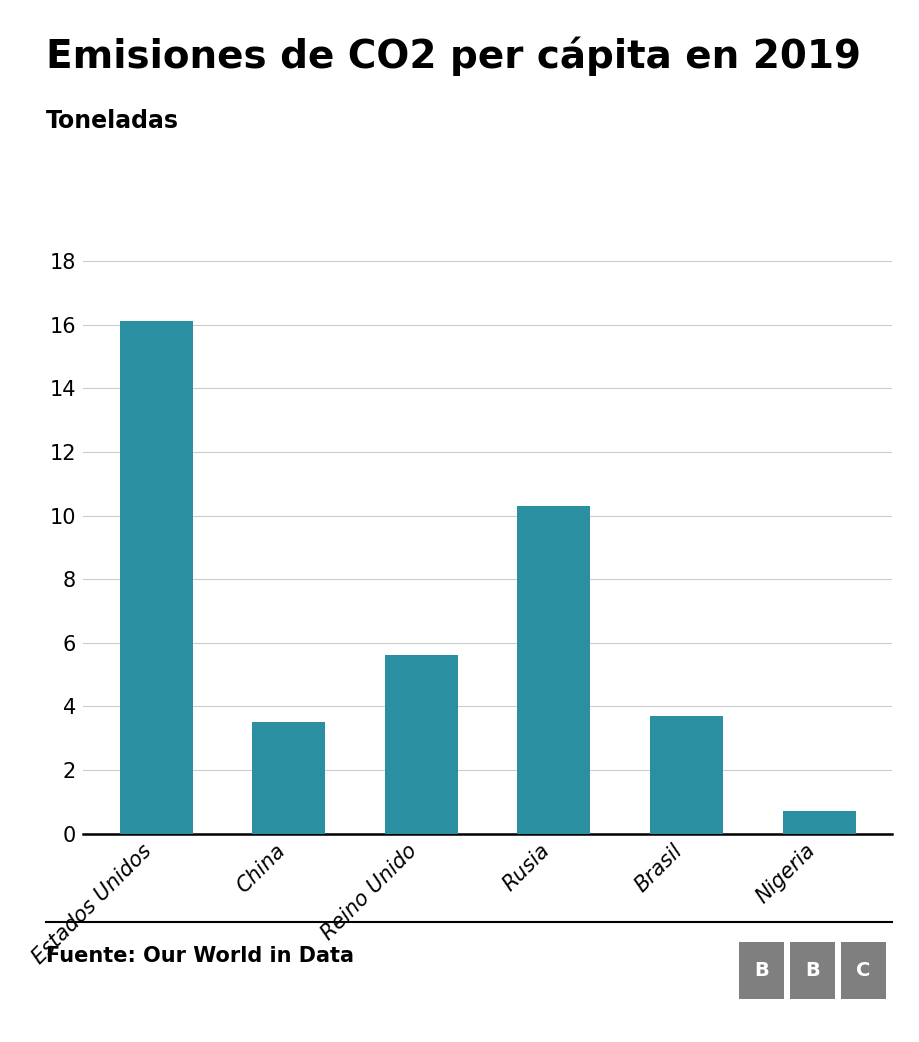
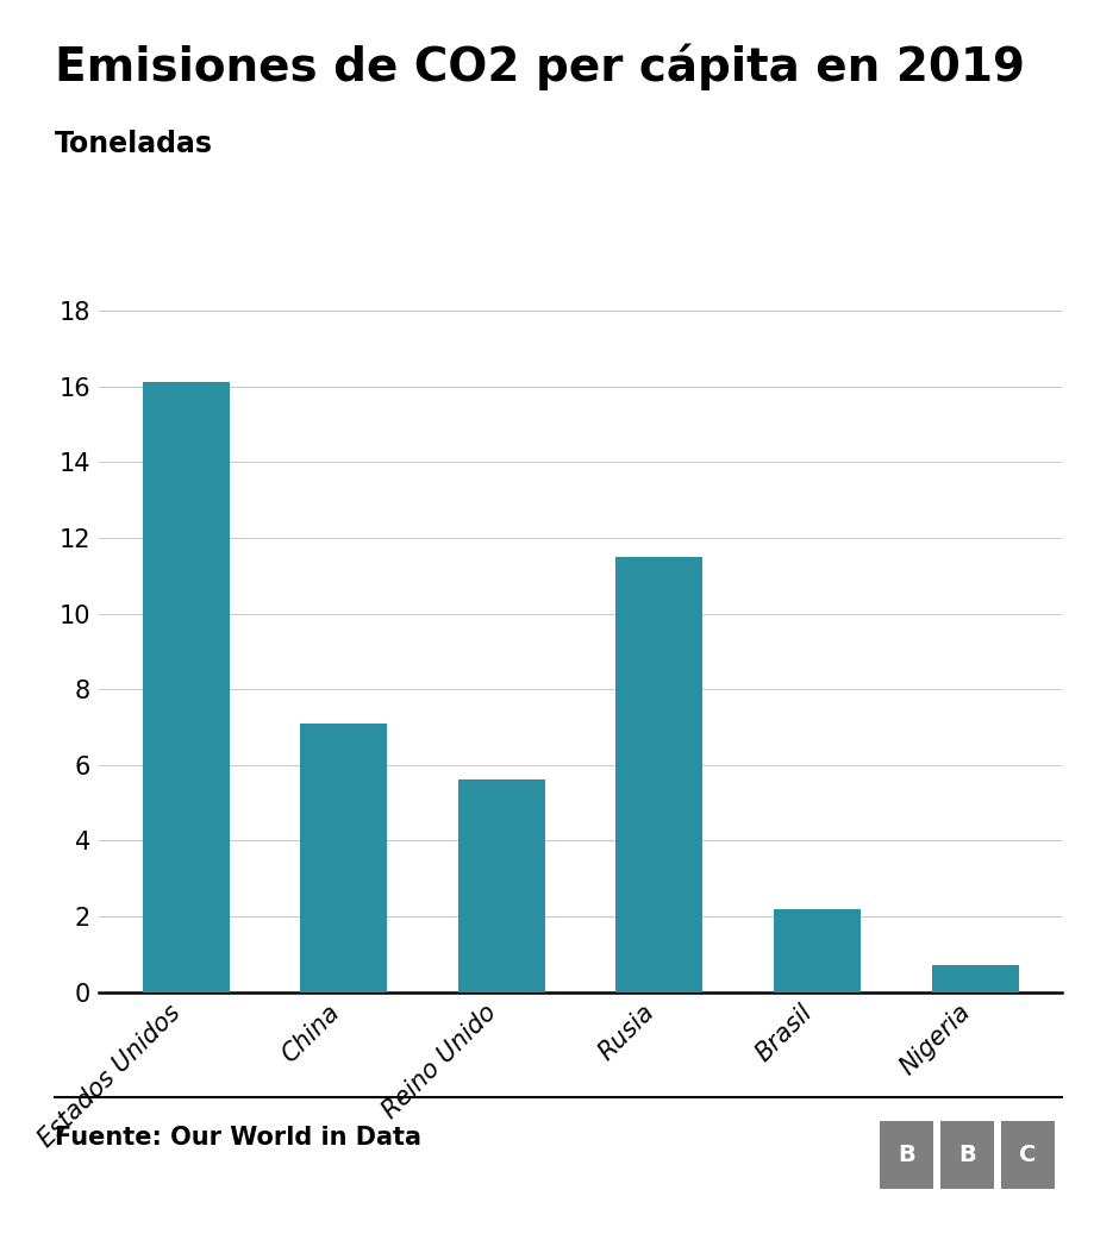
China: 3.5 -> 7.1
Rusia: 10.3 -> 11.5
Brasil: 3.7 -> 2.2
